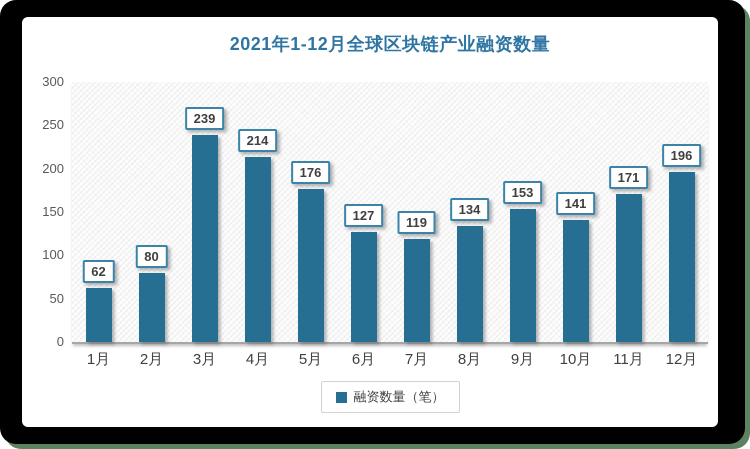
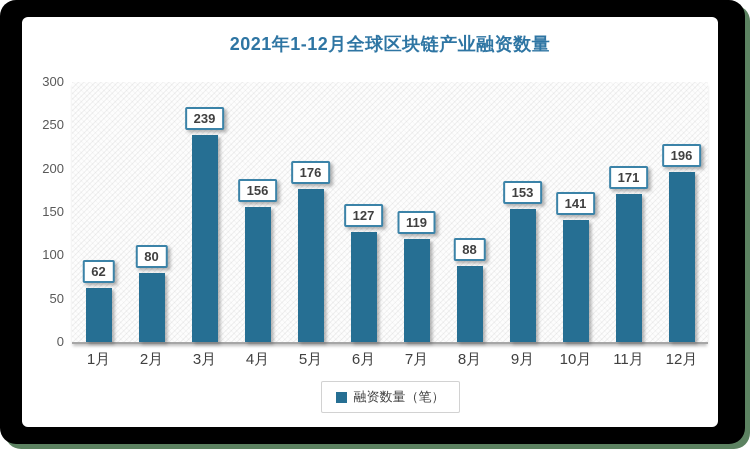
4月: 214 -> 156
8月: 134 -> 88
